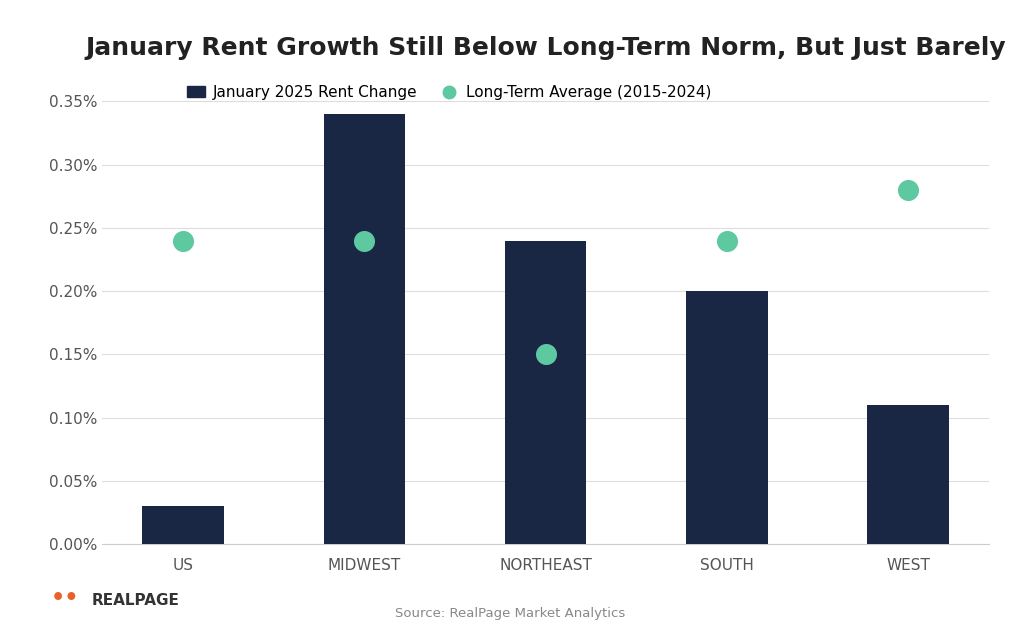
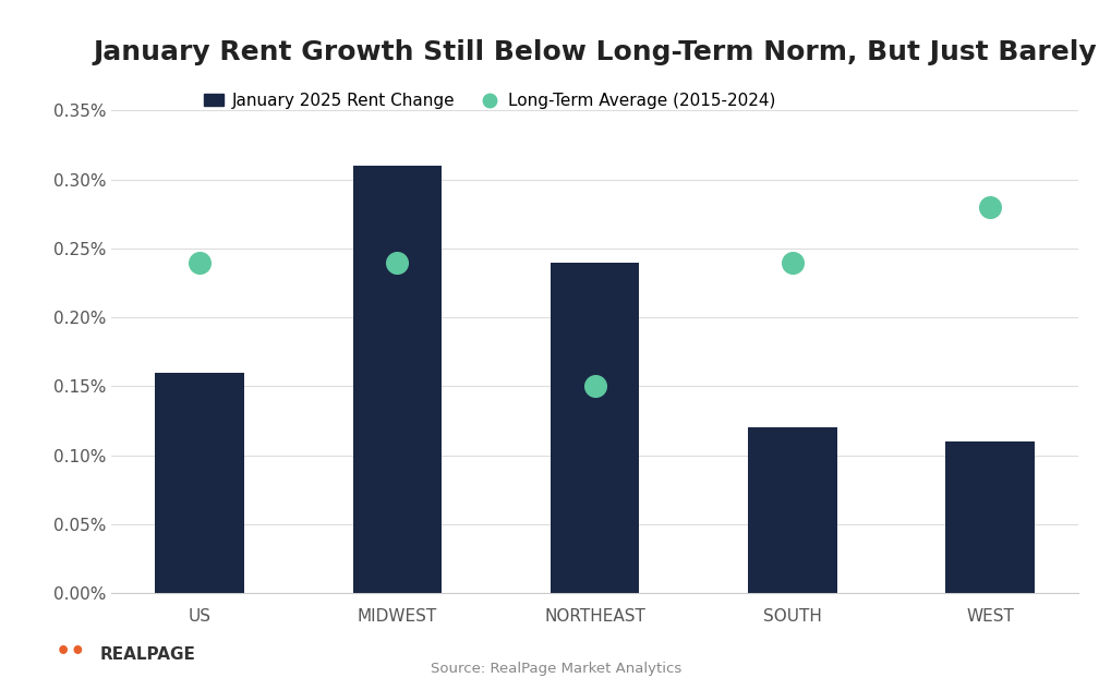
January 2025 Rent Change/US: 0.03% -> 0.16%
January 2025 Rent Change/MIDWEST: 0.34% -> 0.31%
January 2025 Rent Change/SOUTH: 0.20% -> 0.12%
